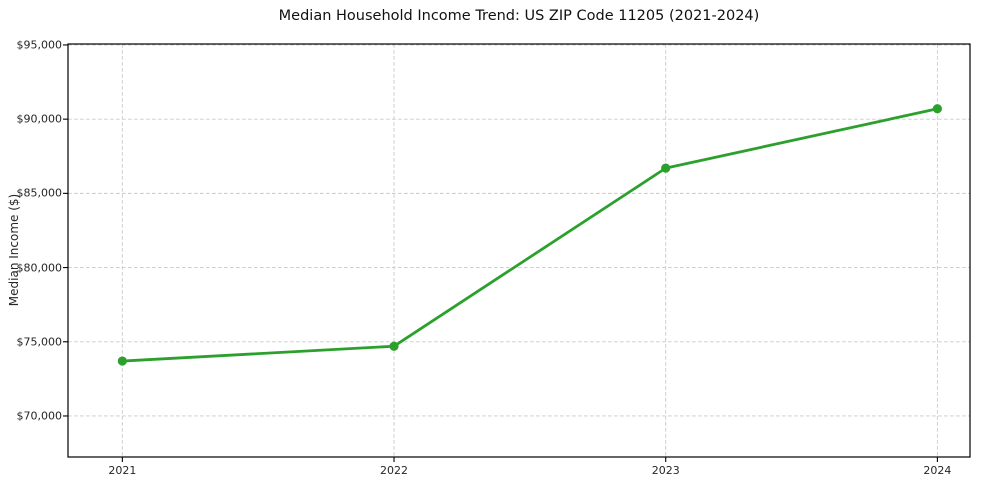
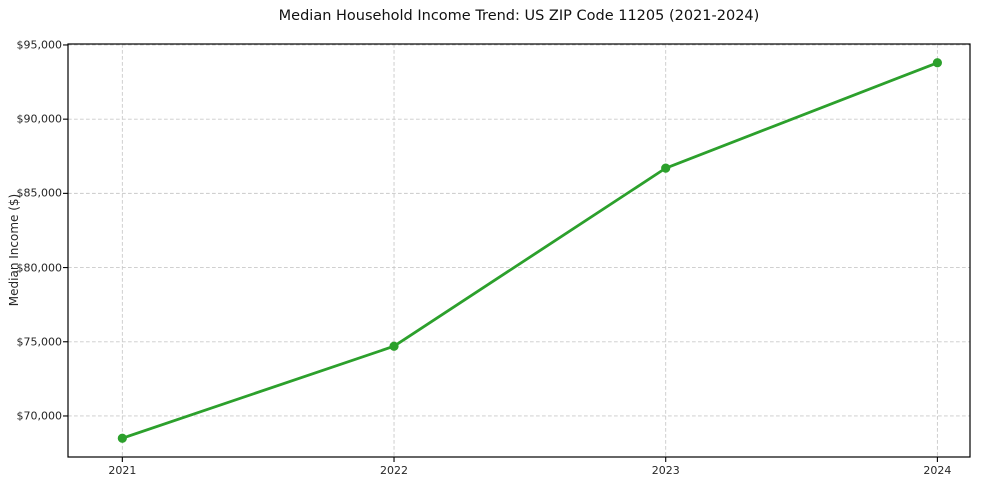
2021: $73700 -> $68500
2024: $90700 -> $93800
